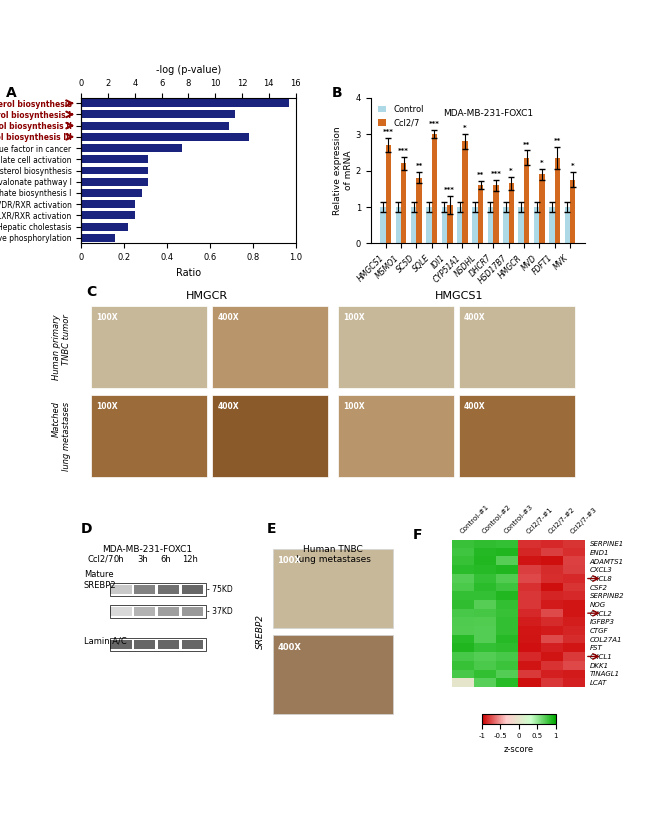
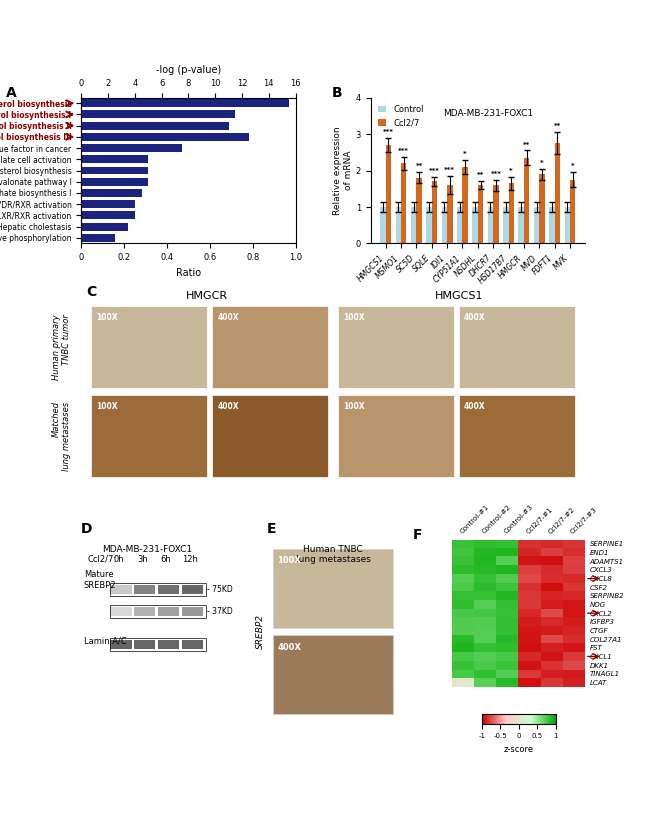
Ccl2/7/SQLE: 3.00 -> 1.70
Ccl2/7/IDI1: 1.05 -> 1.60
Ccl2/7/CYP51A1: 2.80 -> 2.10
Ccl2/7/FDFT1: 2.35 -> 2.75
